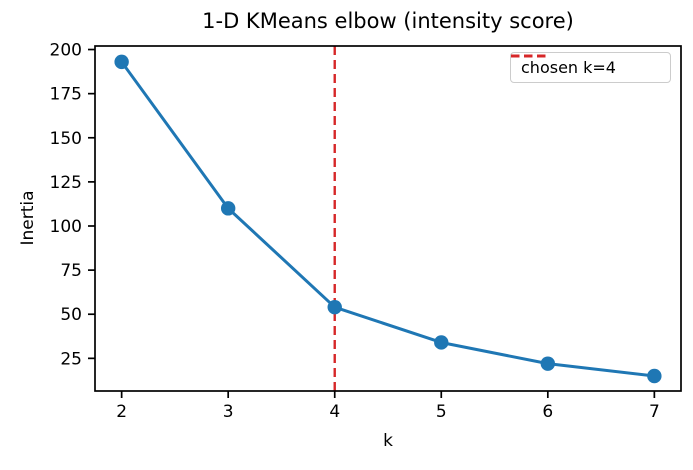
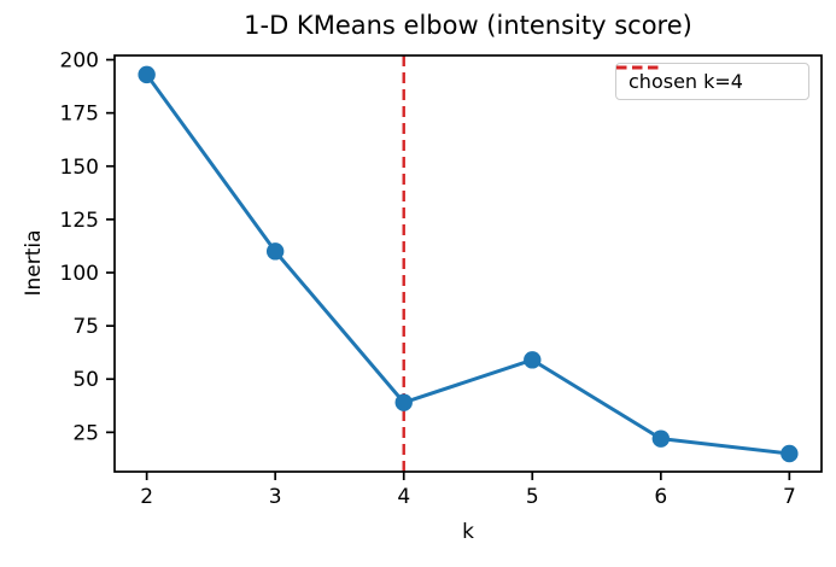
4: 54 -> 39
5: 34 -> 59
